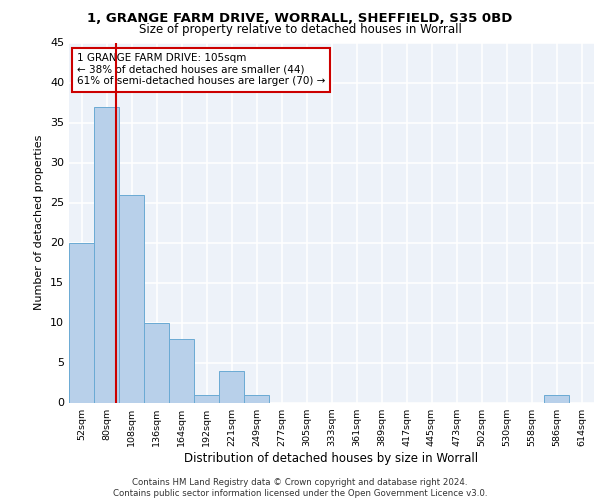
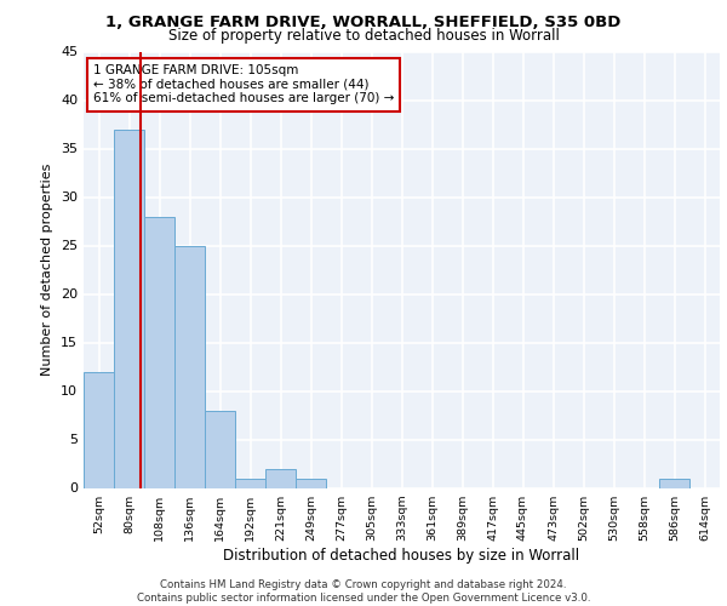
52sqm: 20 -> 12
108sqm: 26 -> 28
136sqm: 10 -> 25
221sqm: 4 -> 2
